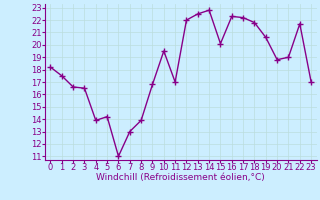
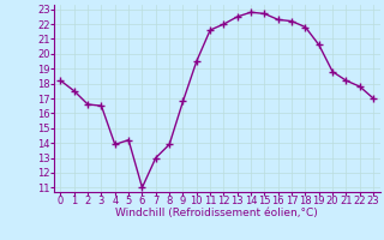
11: 17.0 -> 21.6
15: 20.1 -> 22.7
21: 19.0 -> 18.2
22: 21.7 -> 17.8
